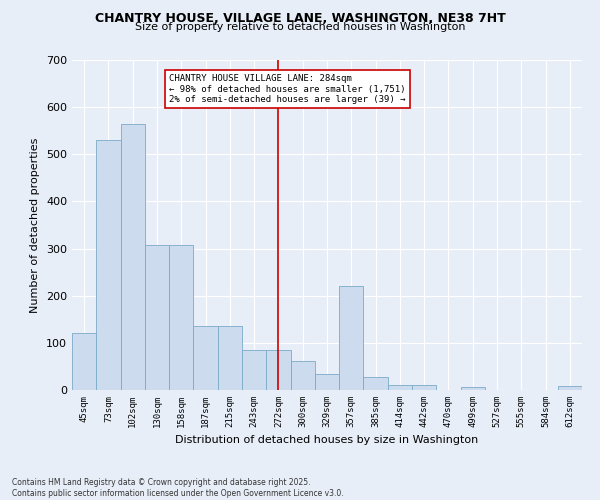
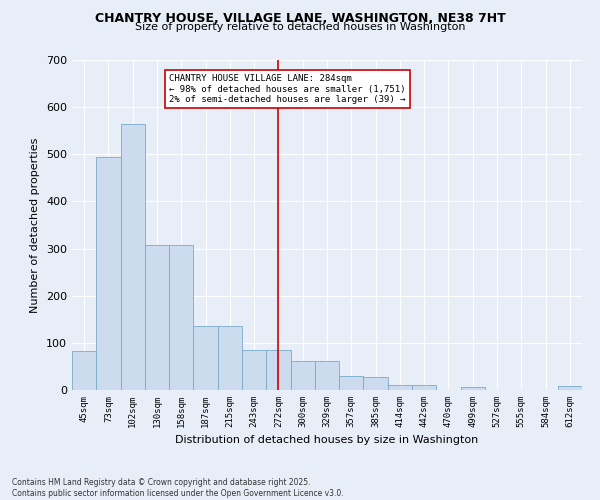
45sqm: 120 -> 82
73sqm: 530 -> 495
329sqm: 35 -> 62
357sqm: 220 -> 30
